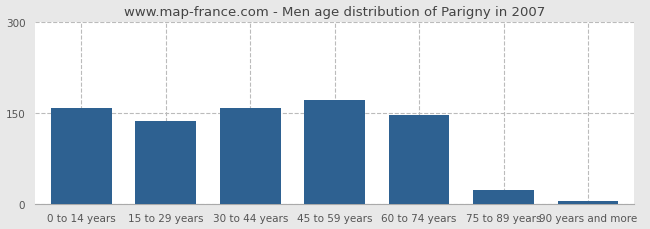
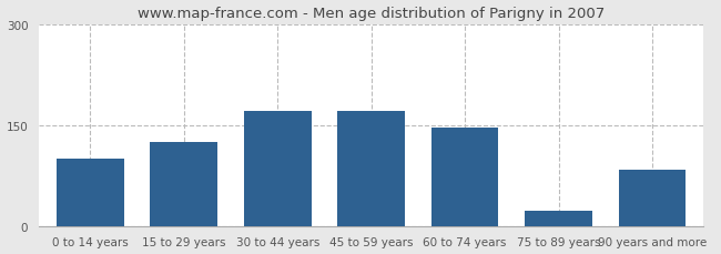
0 to 14 years: 157 -> 100
15 to 29 years: 136 -> 124
30 to 44 years: 158 -> 170
90 years and more: 5 -> 84
